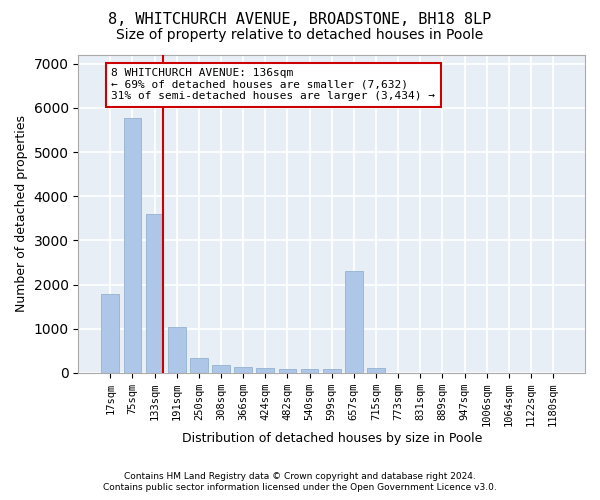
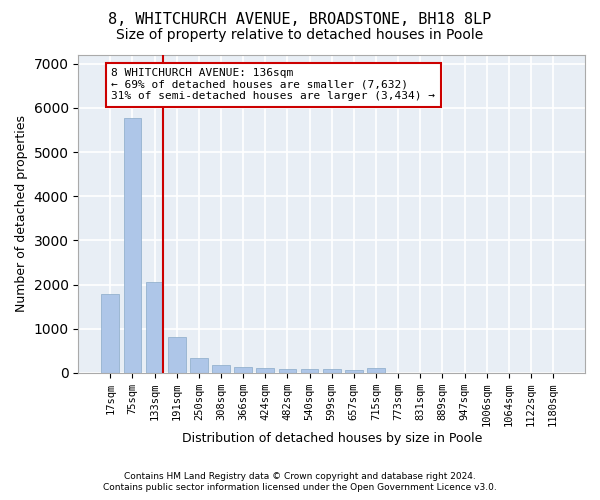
133sqm: 3600 -> 2060
191sqm: 1050 -> 820
657sqm: 2300 -> 70
